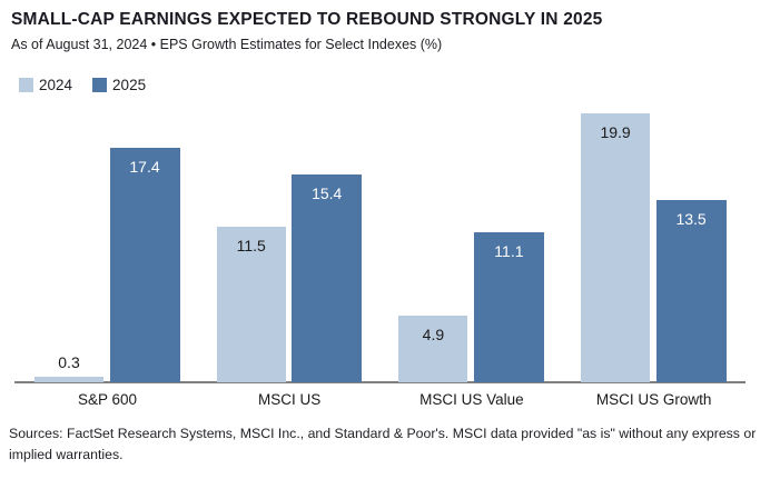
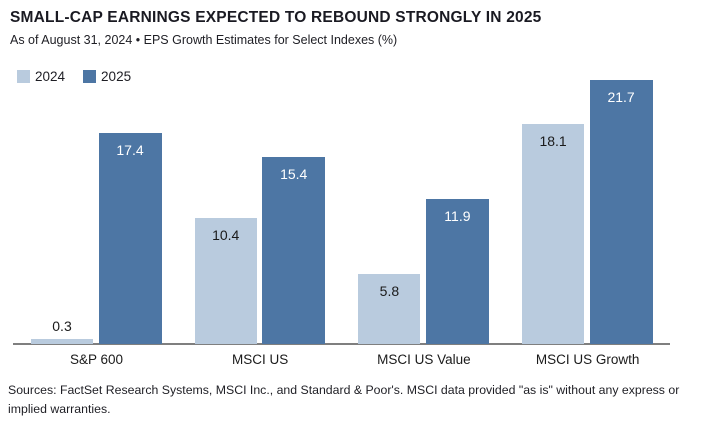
2024/MSCI US: 11.5 -> 10.4
2024/MSCI US Value: 4.9 -> 5.8
2025/MSCI US Value: 11.1 -> 11.9
2024/MSCI US Growth: 19.9 -> 18.1
2025/MSCI US Growth: 13.5 -> 21.7
